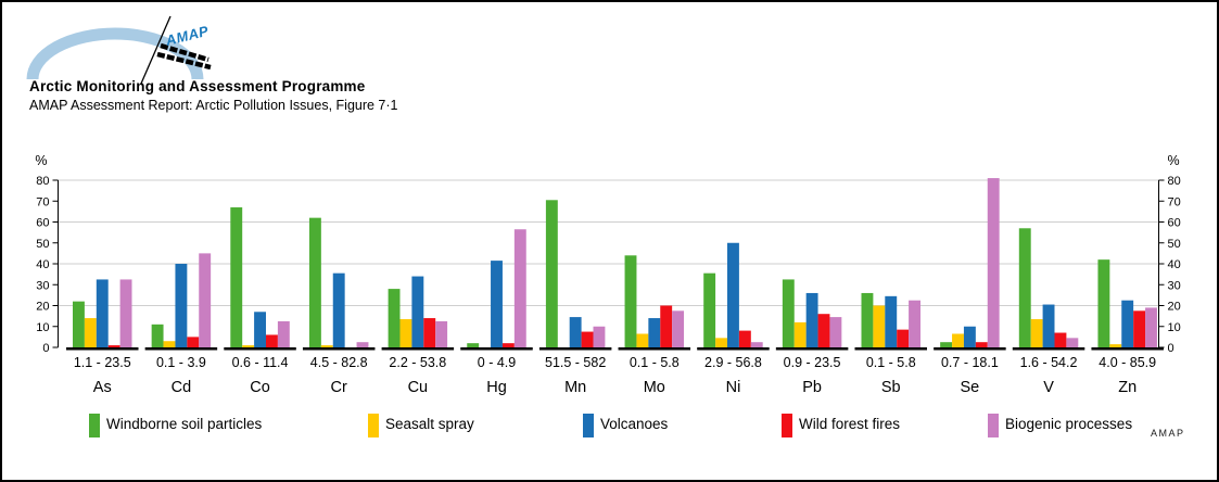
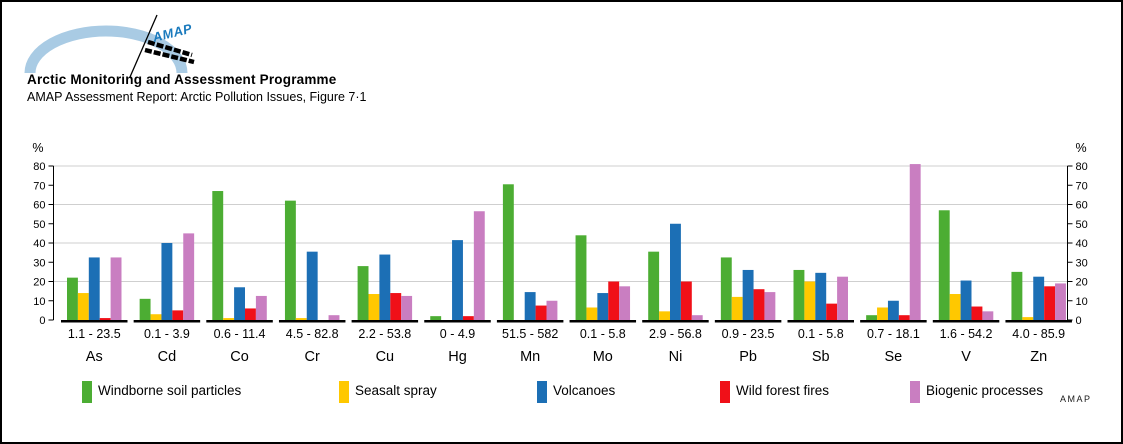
Wild forest fires/Ni: 8 -> 20
Windborne soil particles/Zn: 42 -> 25
